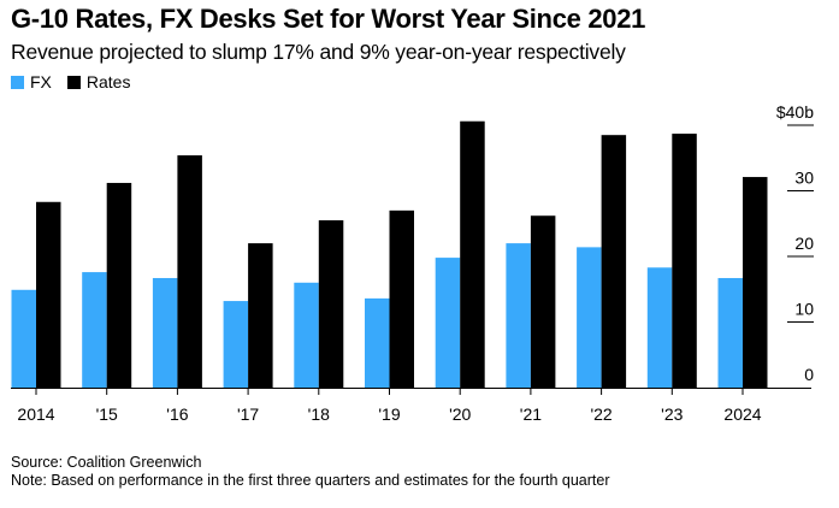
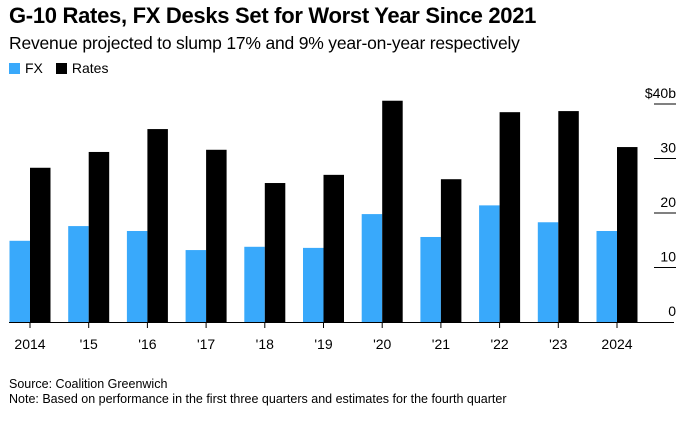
Rates/'17: $22b -> $32b
FX/'18: $16b -> $14b
FX/'21: $22b -> $16b
